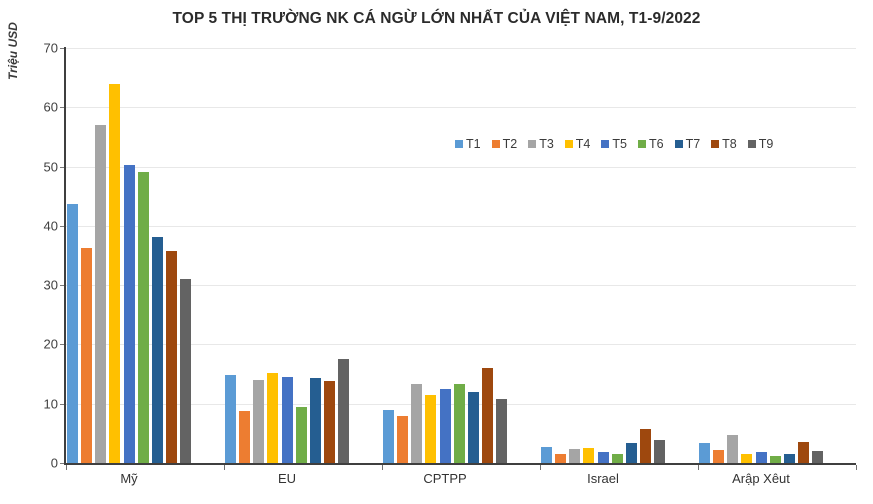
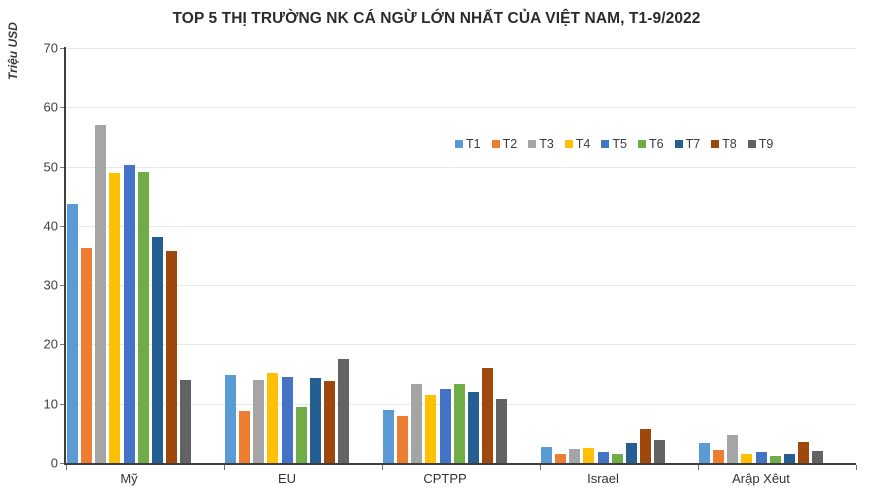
T4/Mỹ: 64 -> 49
T9/Mỹ: 31 -> 14
